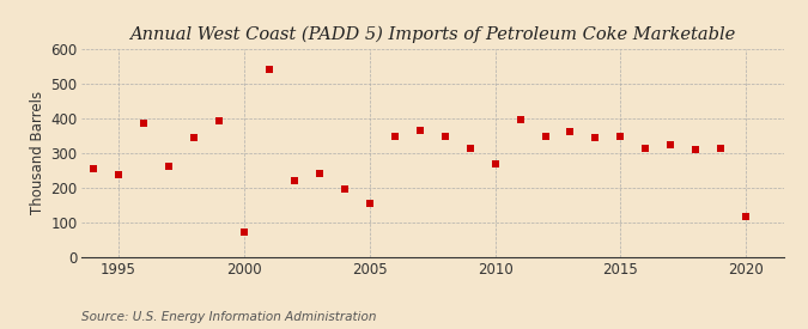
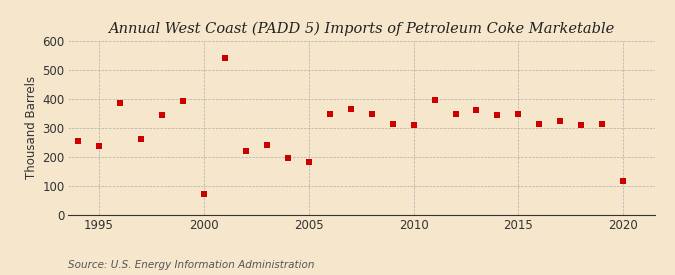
2005: 155 -> 181
2010: 270 -> 311
